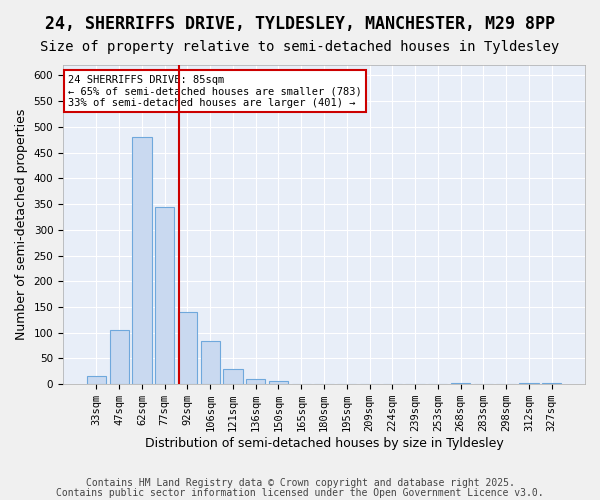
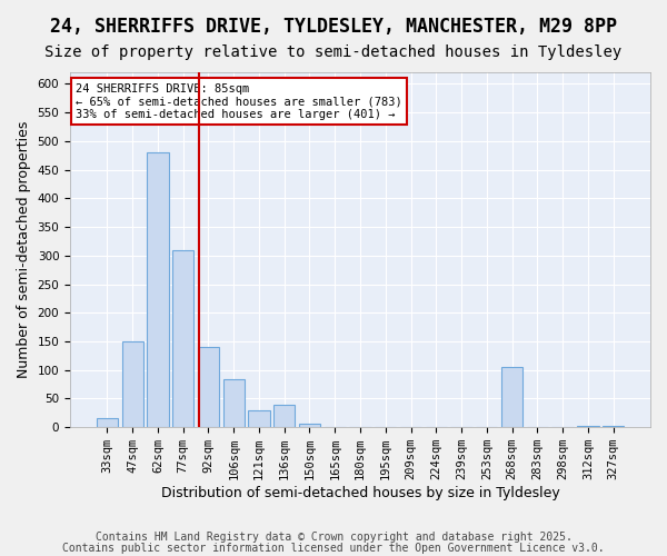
47sqm: 105 -> 150
77sqm: 345 -> 310
136sqm: 11 -> 40
268sqm: 2 -> 106
